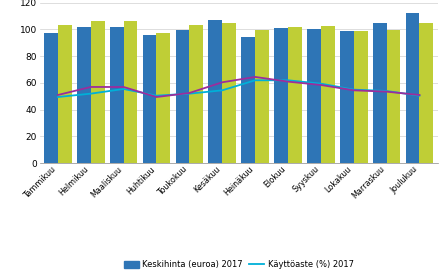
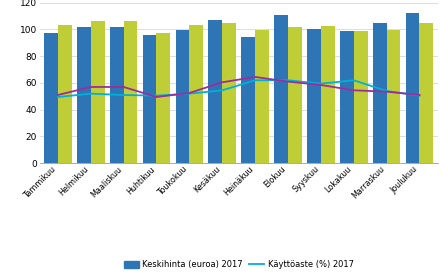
Käyttöaste (%) 2017/Maaliskuu: 56 -> 51
Keskihinta (euroa) 2017/Elokuu: 101 -> 111
Käyttöaste (%) 2017/Lokakuu: 55 -> 62
